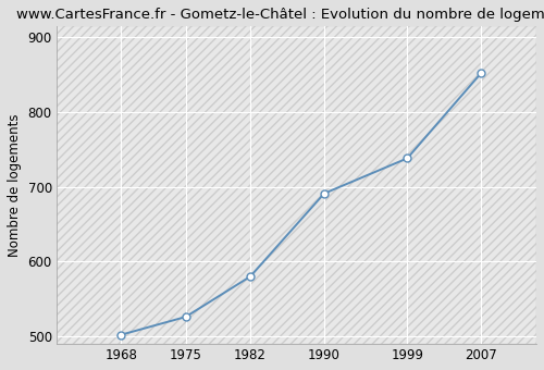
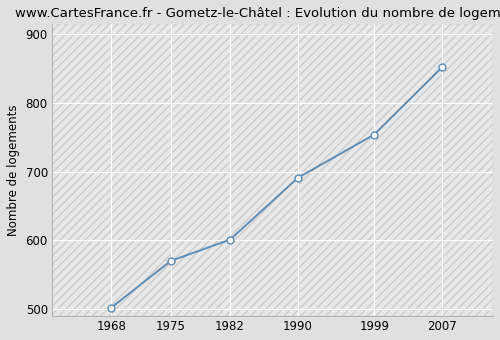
1975: 526 -> 570
1982: 580 -> 601
1999: 738 -> 754
